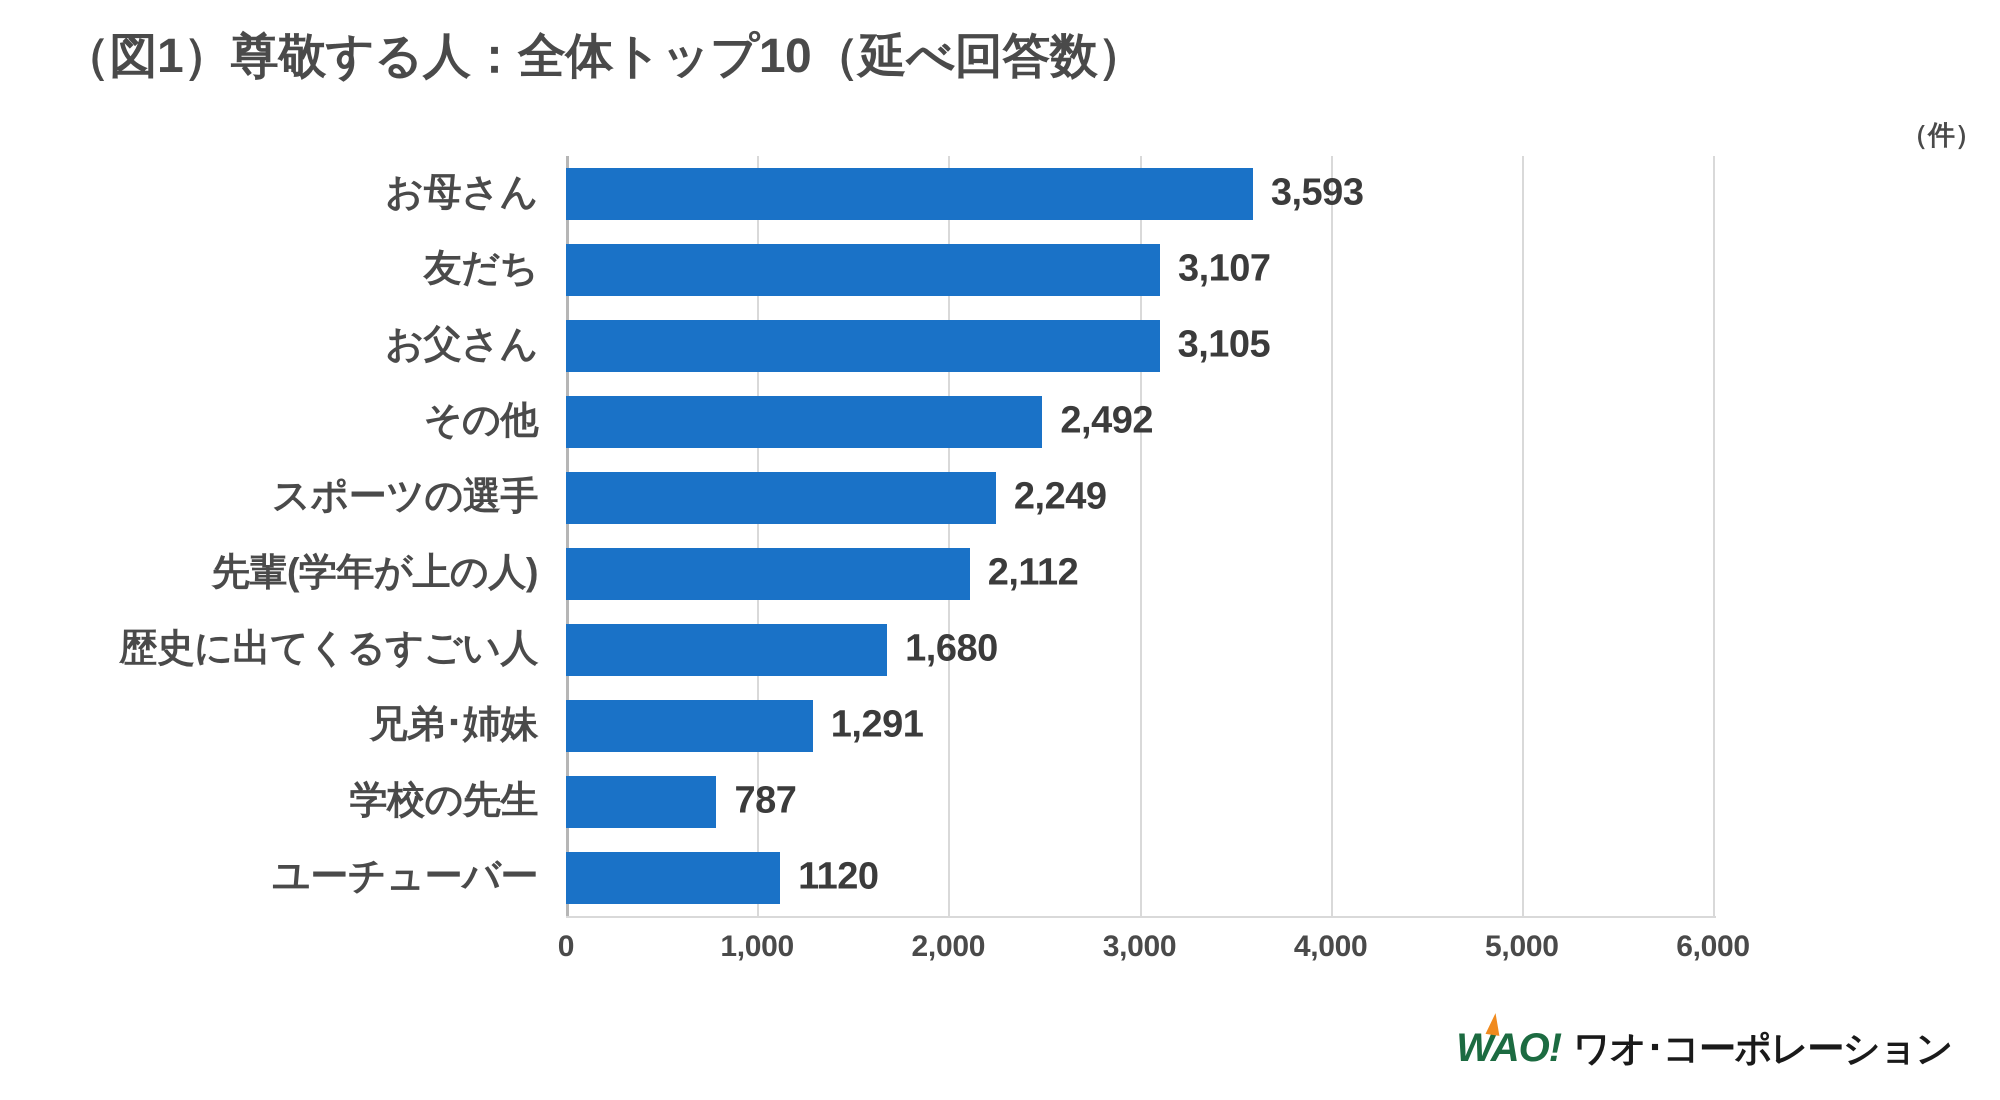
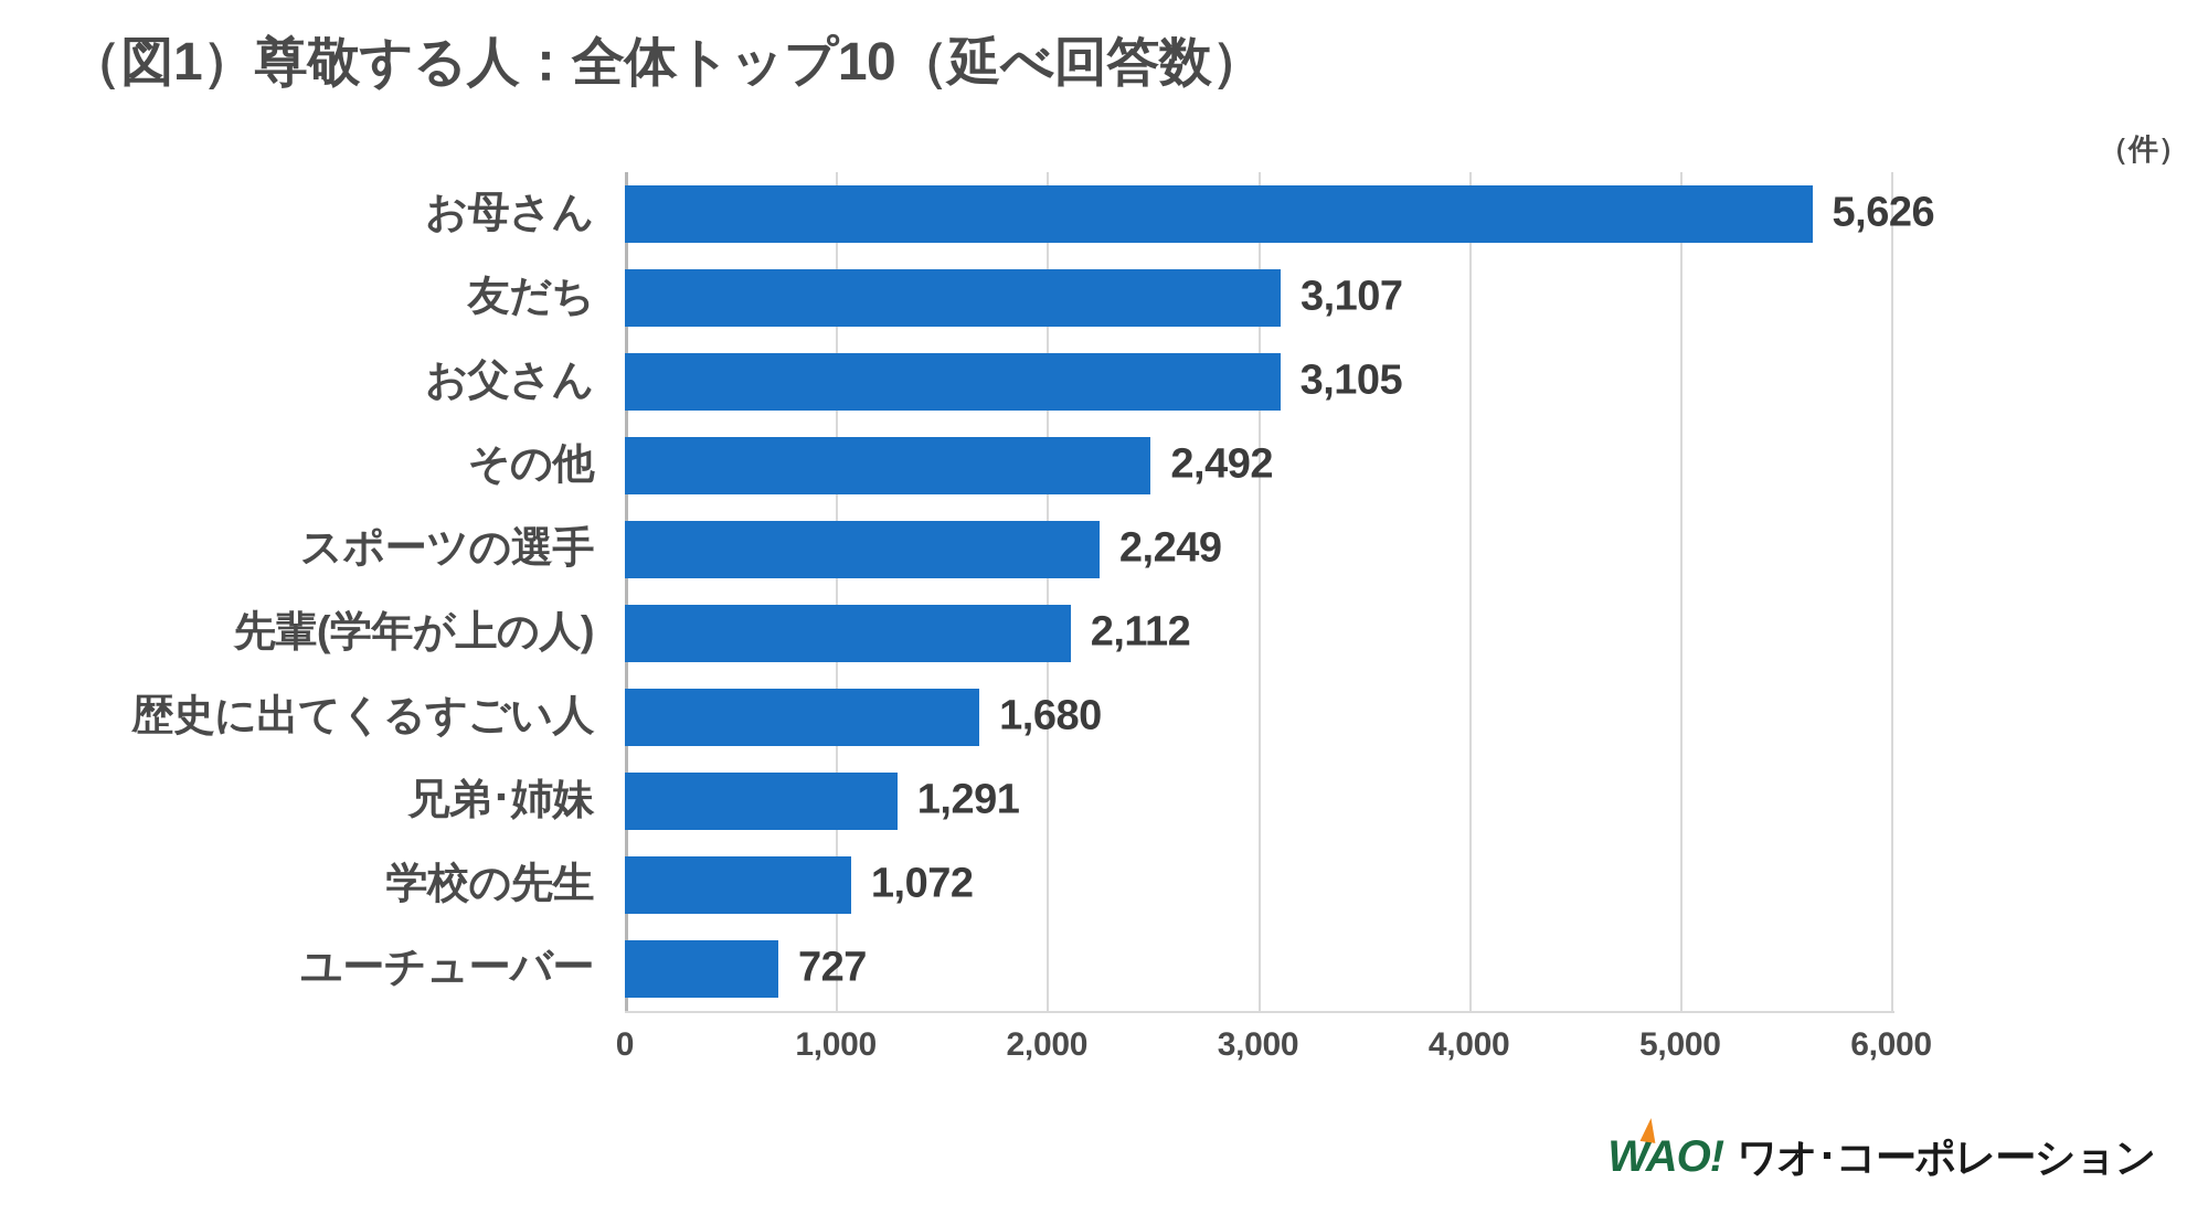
お母さん: 3,593 -> 5,626
学校の先生: 787 -> 1,072
ユーチューバー: 1120 -> 727
